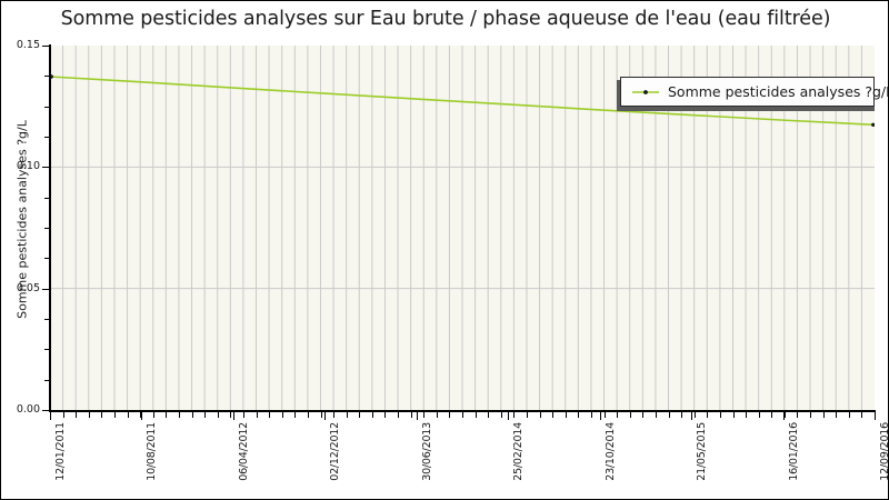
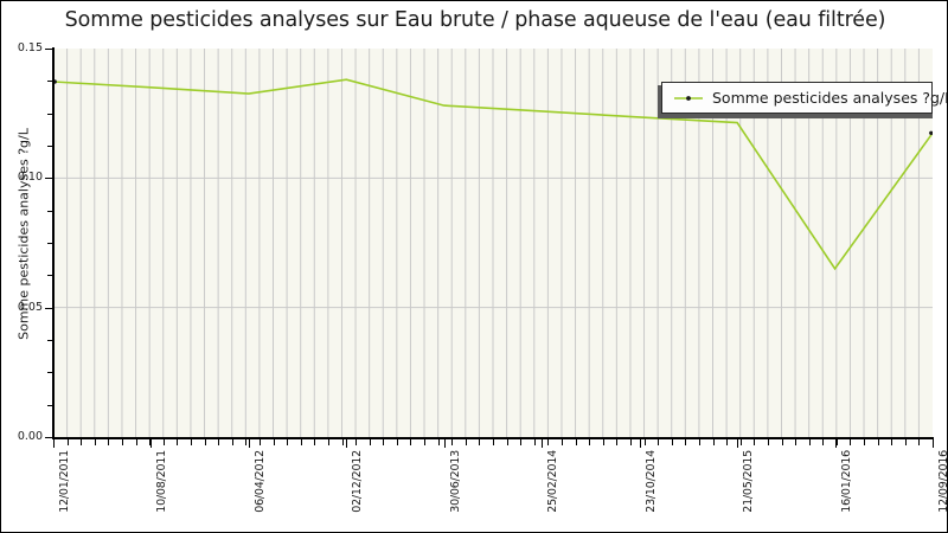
02/12/2012: 0.130 -> 0.138
16/01/2016: 0.119 -> 0.065
